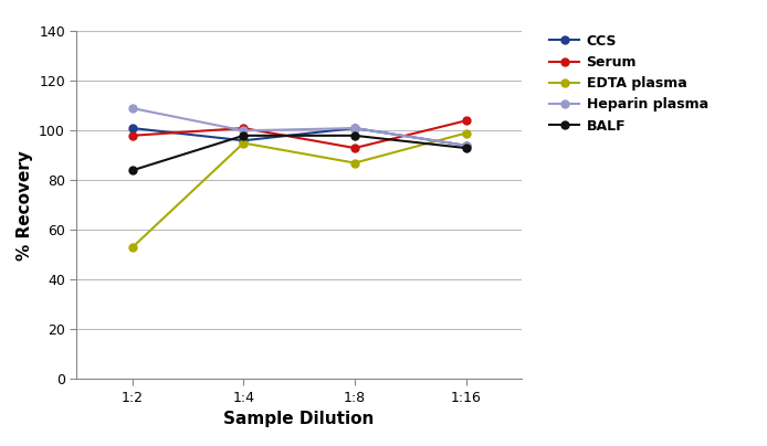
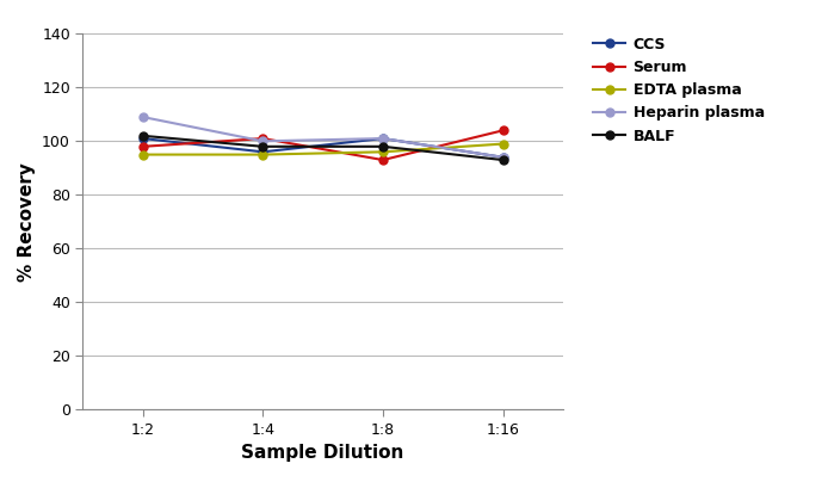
EDTA plasma/1:2: 53 -> 95
BALF/1:2: 84 -> 102
EDTA plasma/1:8: 87 -> 96
